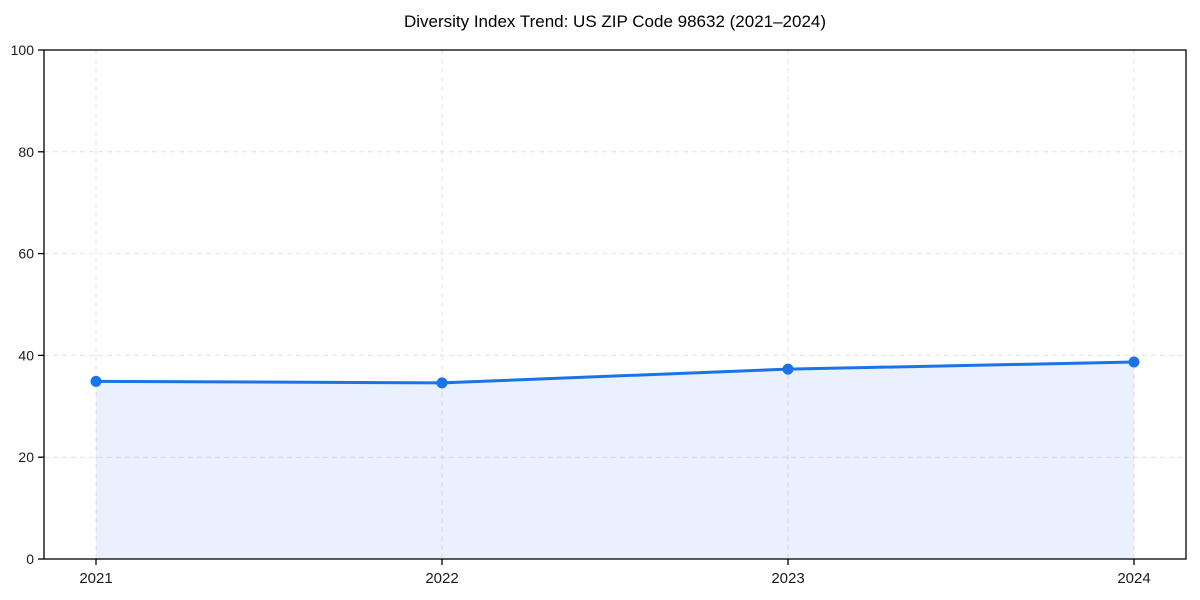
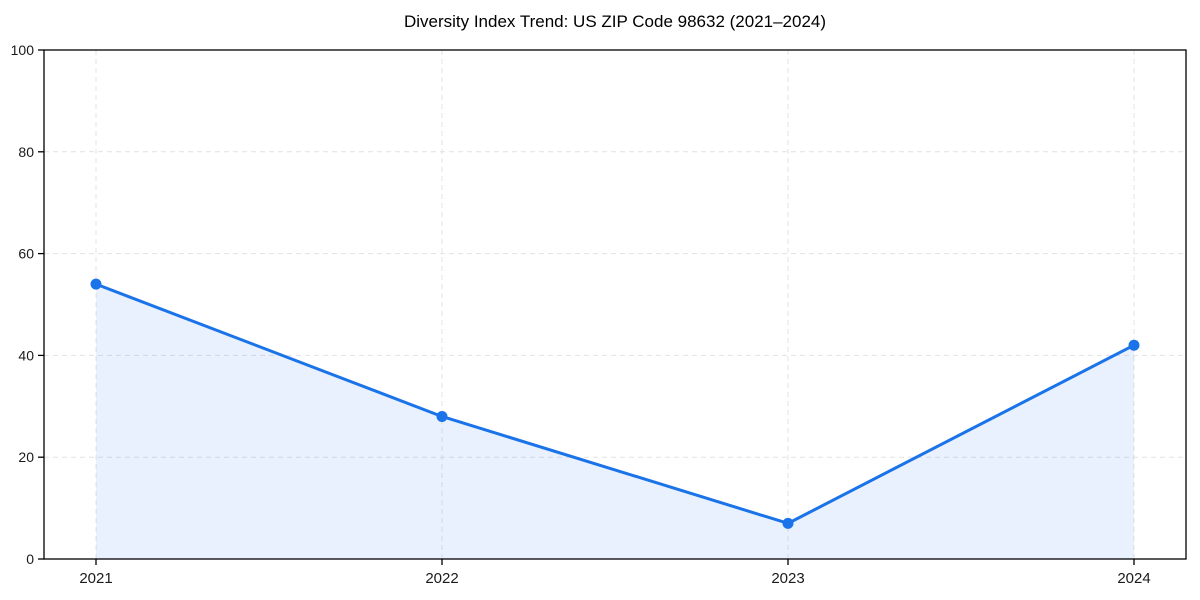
2021: 35 -> 54
2022: 35 -> 28
2023: 37 -> 7
2024: 39 -> 42
